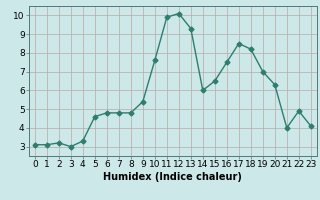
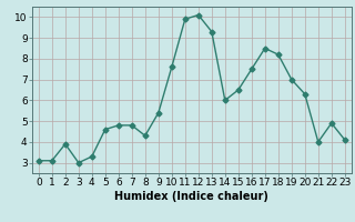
2: 3.2 -> 3.9
8: 4.8 -> 4.3
